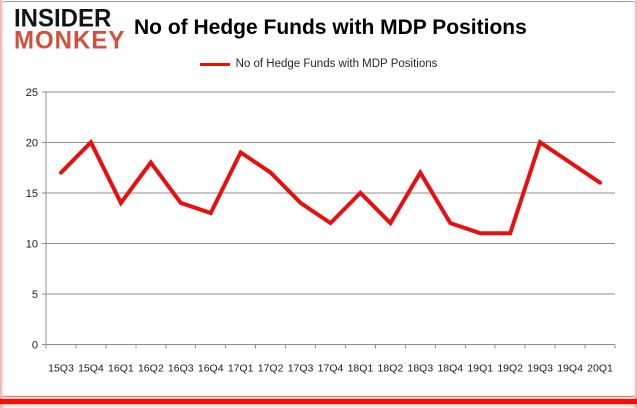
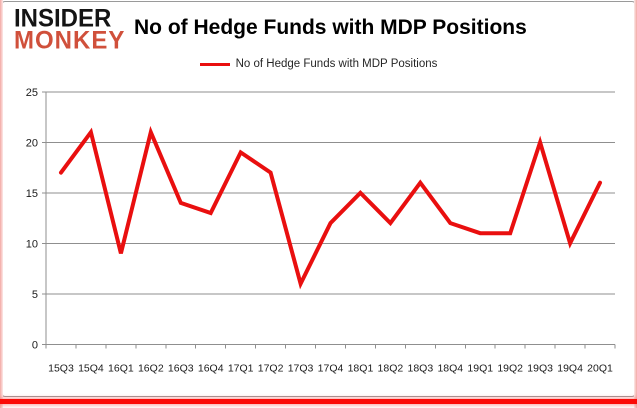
15Q4: 20 -> 21
16Q1: 14 -> 9
16Q2: 18 -> 21
17Q3: 14 -> 6
18Q3: 17 -> 16
19Q4: 18 -> 10
